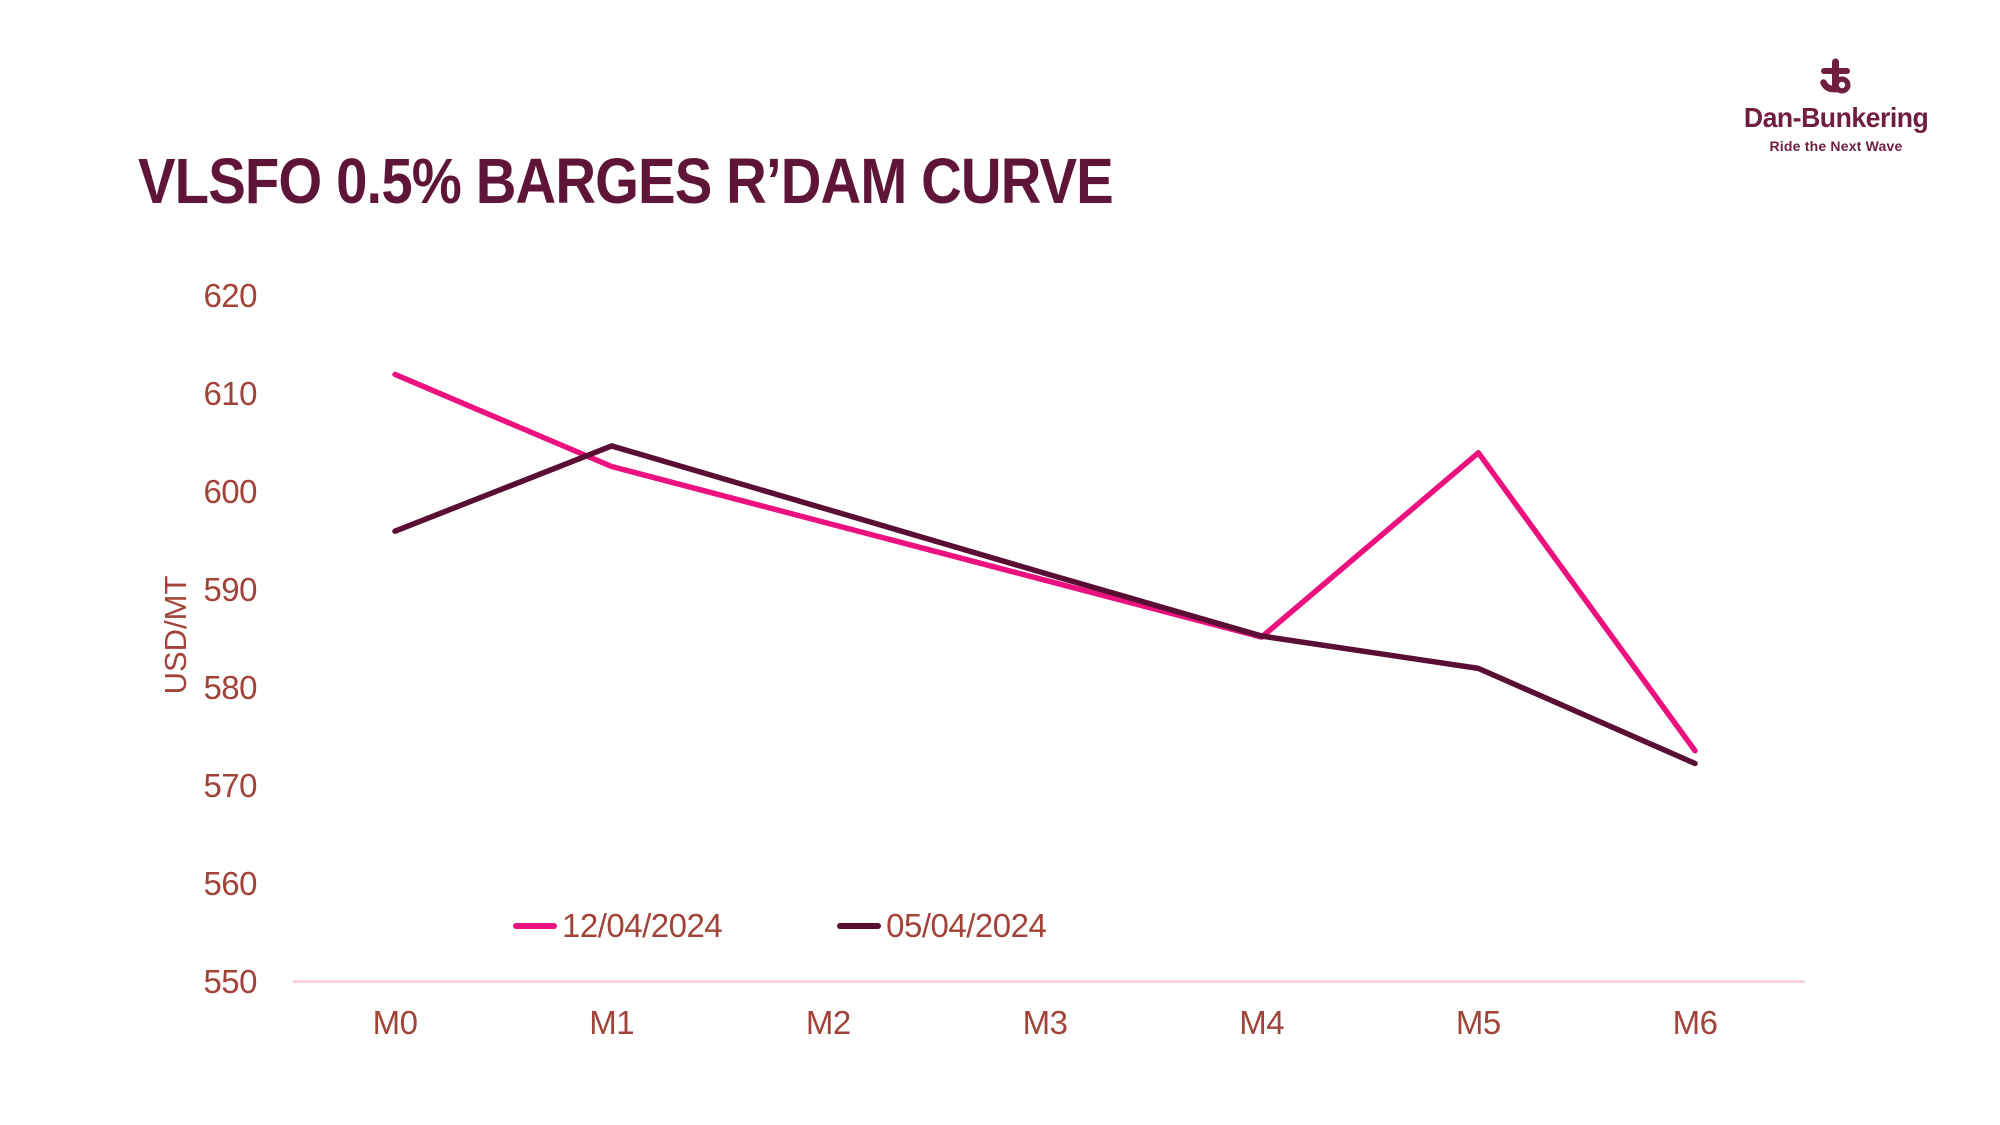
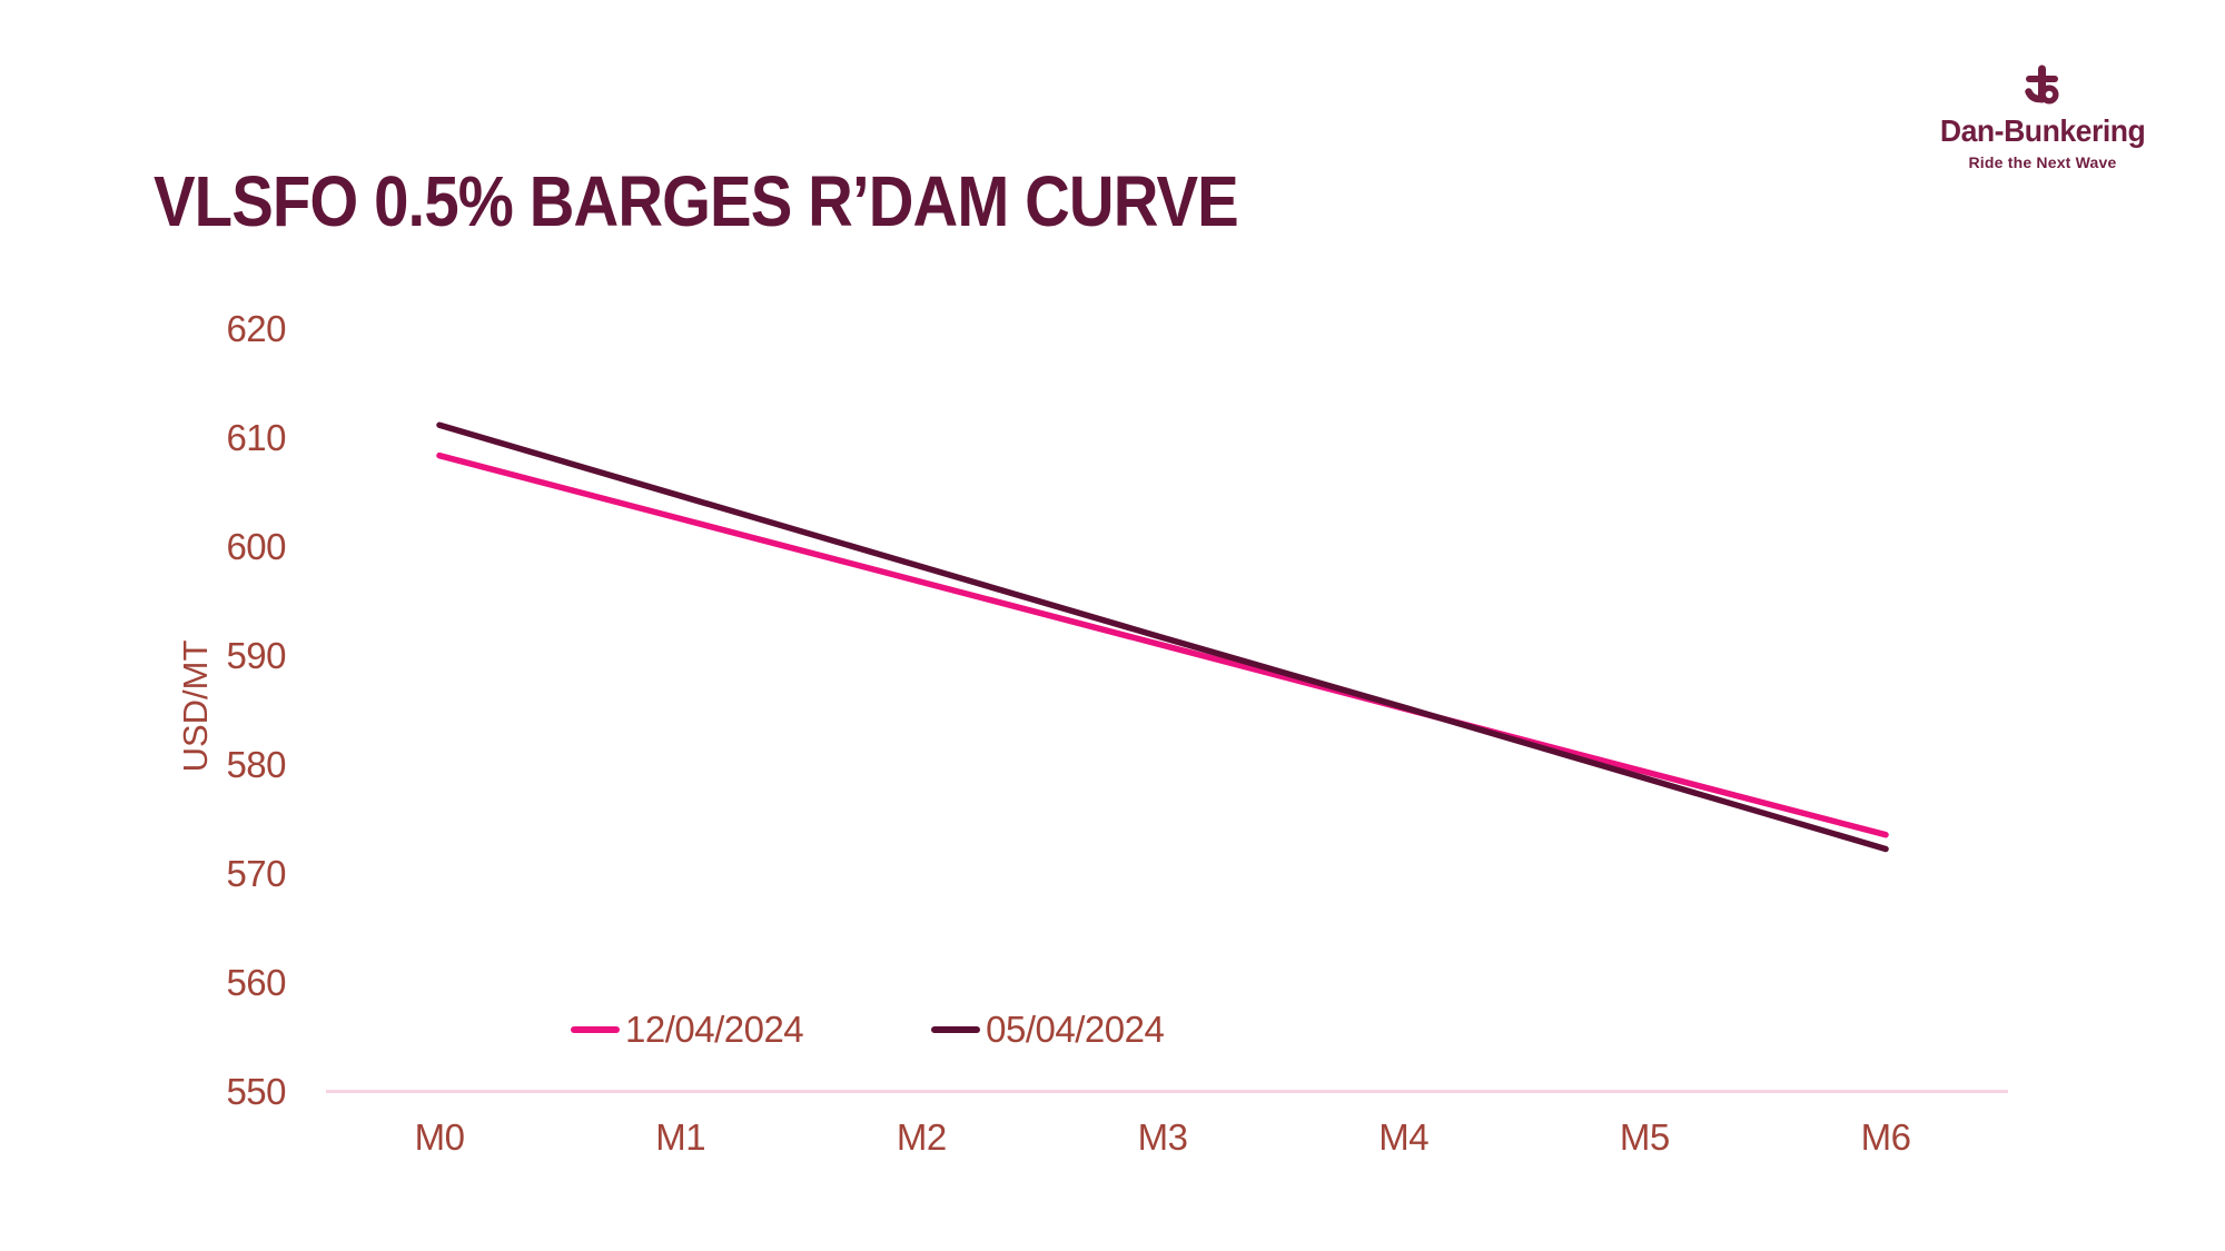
12/04/2024/M0: 612 -> 608
05/04/2024/M0: 596 -> 611
12/04/2024/M5: 604 -> 579
05/04/2024/M5: 582 -> 579
